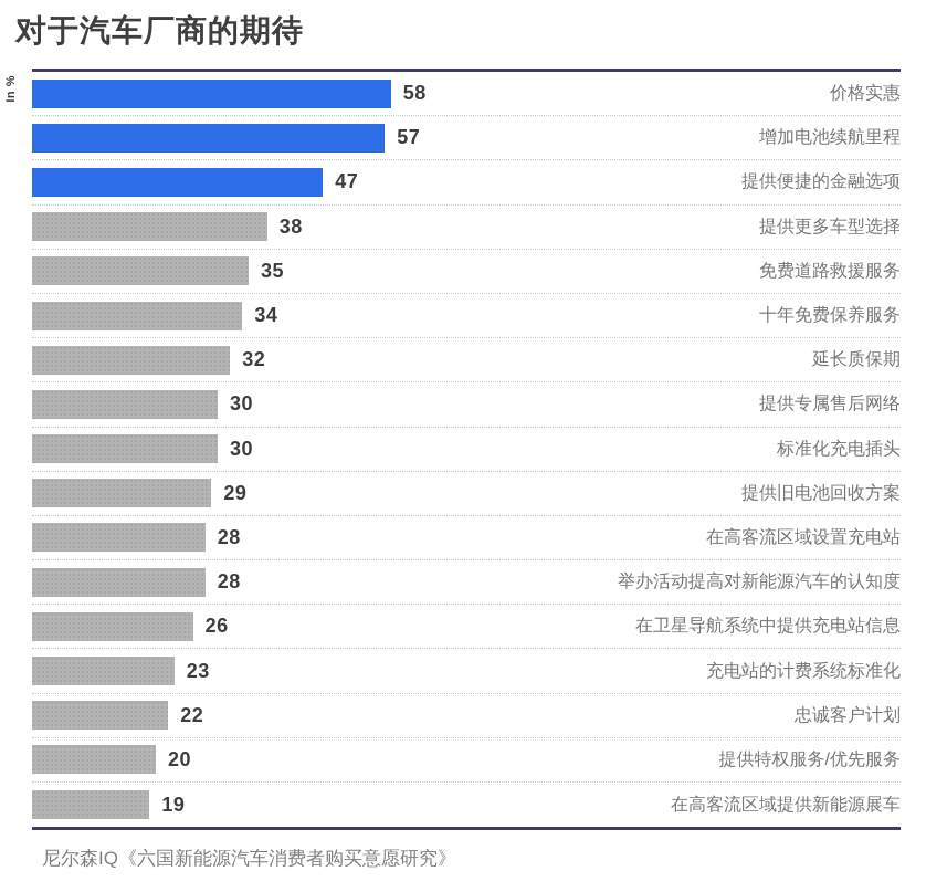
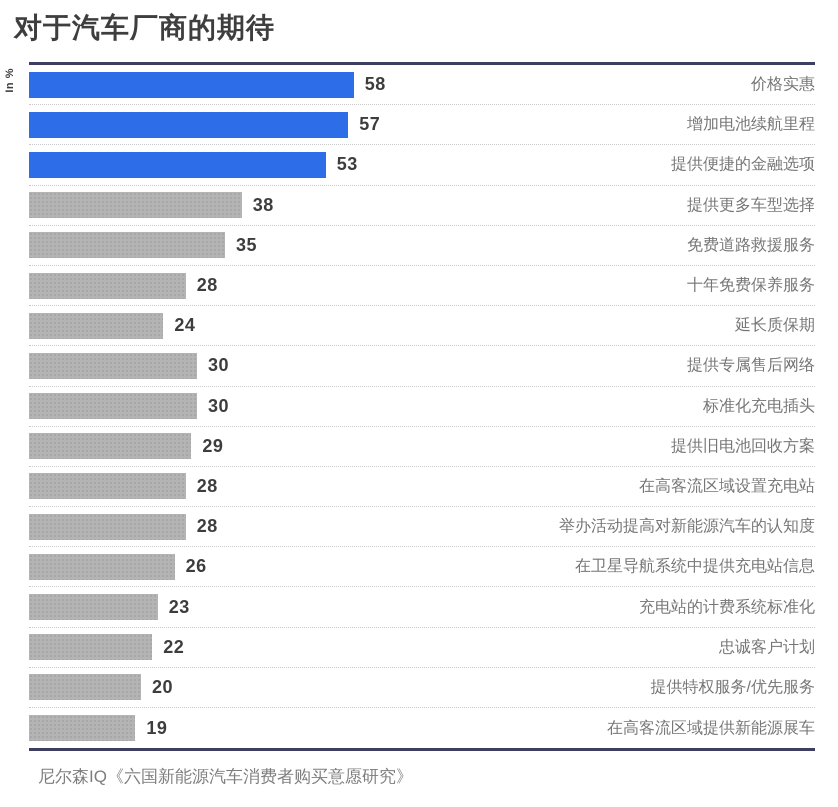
提供便捷的金融选项: 47 -> 53
十年免费保养服务: 34 -> 28
延长质保期: 32 -> 24
